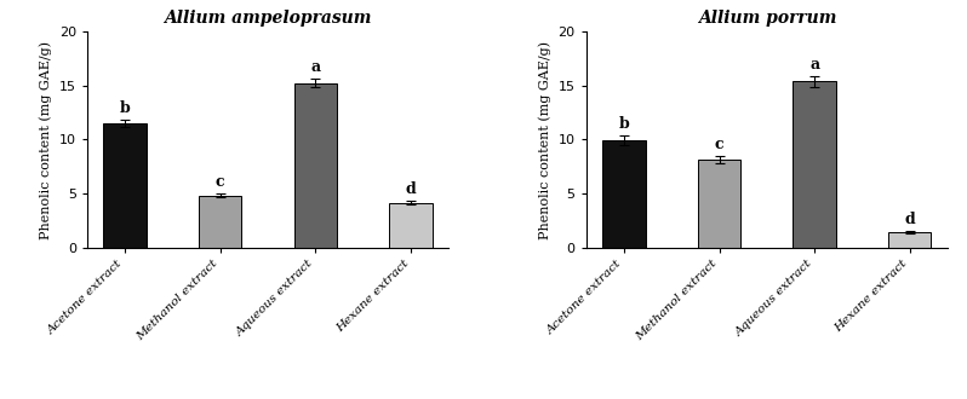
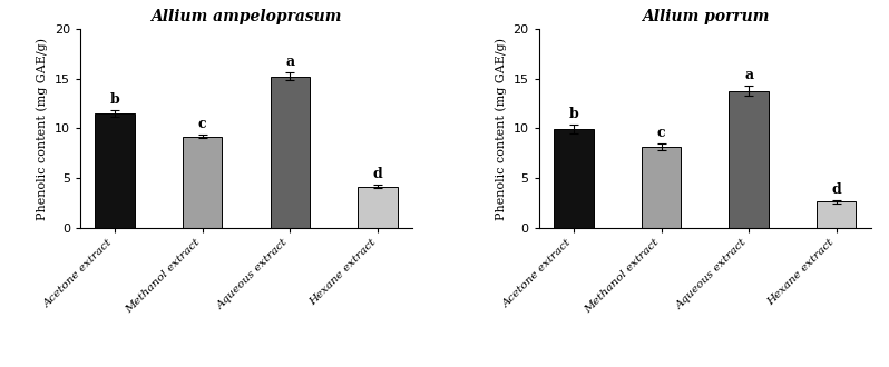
Allium ampeloprasum/Methanol extract: 4.8 -> 9.2
Allium porrum/Aqueous extract: 15.4 -> 13.8
Allium porrum/Hexane extract: 1.4 -> 2.6
